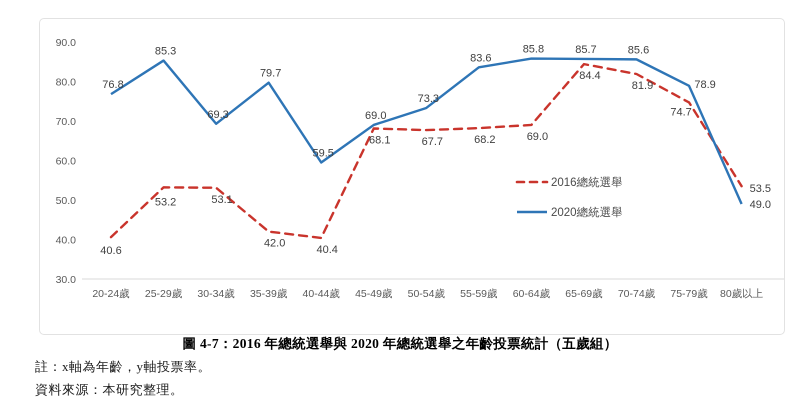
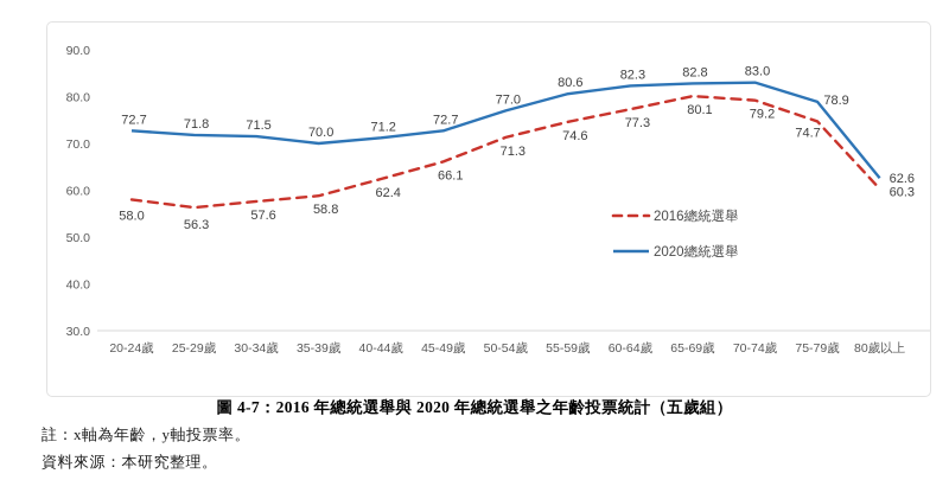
2016總統選舉/20-24歲: 40.6 -> 58.0
2020總統選舉/20-24歲: 76.8 -> 72.7
2016總統選舉/25-29歲: 53.2 -> 56.3
2020總統選舉/25-29歲: 85.3 -> 71.8
2016總統選舉/30-34歲: 53.1 -> 57.6
2020總統選舉/30-34歲: 69.3 -> 71.5
2016總統選舉/35-39歲: 42.0 -> 58.8
2020總統選舉/35-39歲: 79.7 -> 70.0
2016總統選舉/40-44歲: 40.4 -> 62.4
2020總統選舉/40-44歲: 59.5 -> 71.2
2016總統選舉/45-49歲: 68.1 -> 66.1
2020總統選舉/45-49歲: 69.0 -> 72.7
2016總統選舉/50-54歲: 67.7 -> 71.3
2020總統選舉/50-54歲: 73.3 -> 77.0
2016總統選舉/55-59歲: 68.2 -> 74.6
2020總統選舉/55-59歲: 83.6 -> 80.6
2016總統選舉/60-64歲: 69.0 -> 77.3
2020總統選舉/60-64歲: 85.8 -> 82.3
2016總統選舉/65-69歲: 84.4 -> 80.1
2020總統選舉/65-69歲: 85.7 -> 82.8
2016總統選舉/70-74歲: 81.9 -> 79.2
2020總統選舉/70-74歲: 85.6 -> 83.0
2016總統選舉/80歲以上: 53.5 -> 60.3
2020總統選舉/80歲以上: 49.0 -> 62.6
